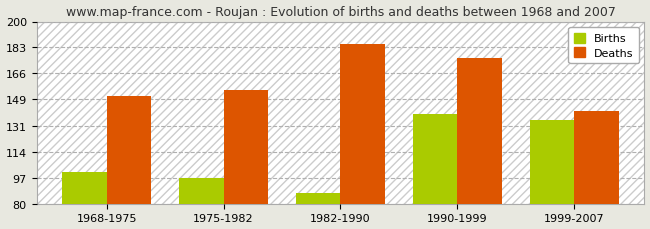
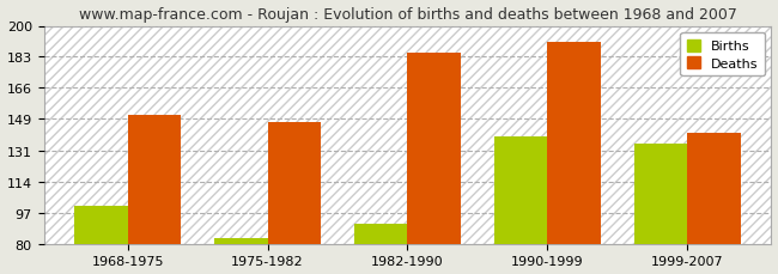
Births/1975-1982: 97 -> 83
Deaths/1975-1982: 155 -> 147
Births/1982-1990: 87 -> 91
Deaths/1990-1999: 176 -> 191
